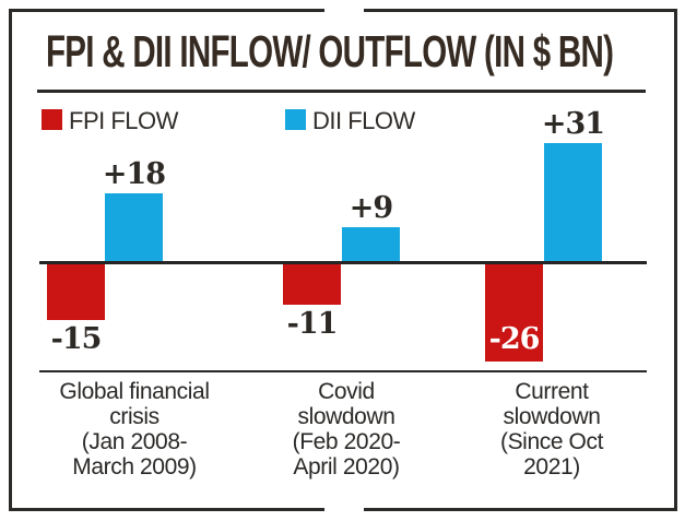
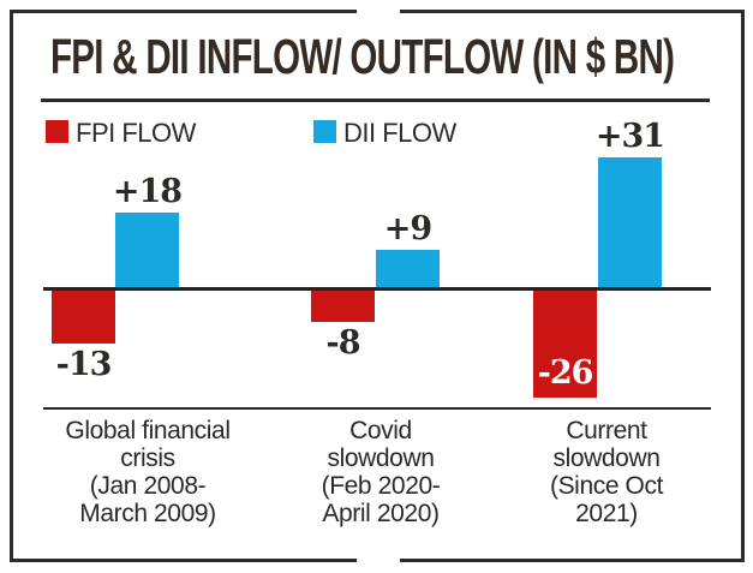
FPI FLOW/Global financial crisis (Jan 2008- March 2009): -15 -> -13
FPI FLOW/Covid slowdown (Feb 2020- April 2020): -11 -> -8
